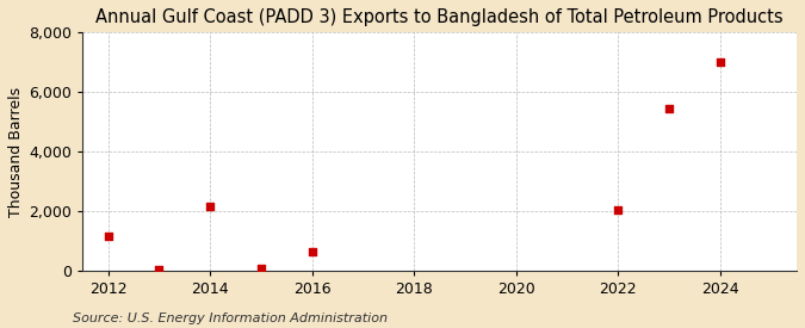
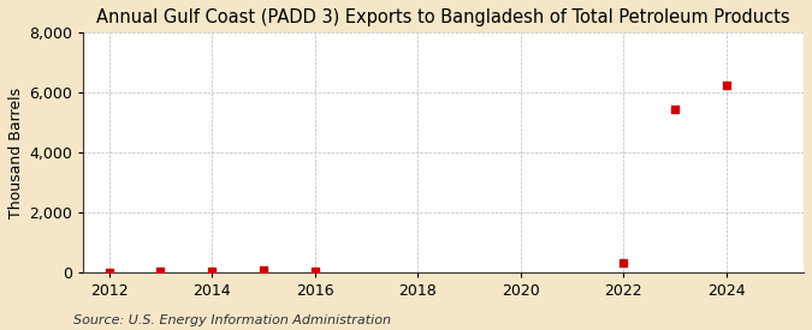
2012: 1,150 -> 0
2014: 2,150 -> 30
2016: 650 -> 30
2022: 2,050 -> 300
2024: 7,000 -> 6,250
